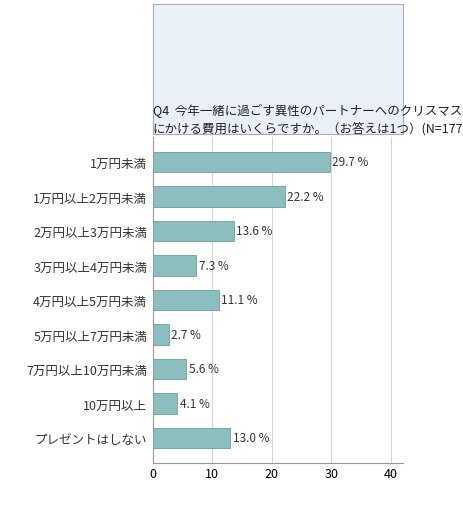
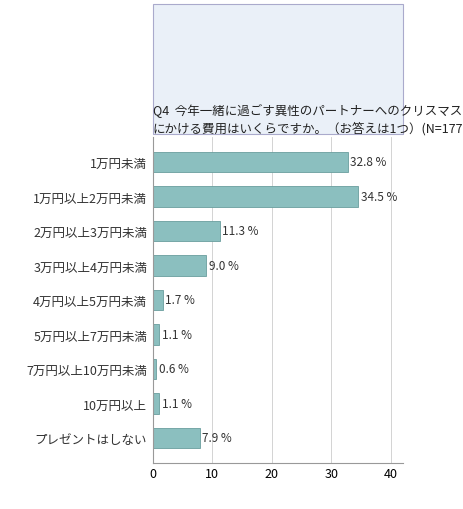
1万円未満: 29.7 -> 32.8
1万円以上2万円未満: 22.2 -> 34.5
2万円以上3万円未満: 13.6 -> 11.3
3万円以上4万円未満: 7.3 -> 9.0
4万円以上5万円未満: 11.1 -> 1.7
5万円以上7万円未満: 2.7 -> 1.1
7万円以上10万円未満: 5.6 -> 0.6
10万円以上: 4.1 -> 1.1
プレゼントはしない: 13.0 -> 7.9
